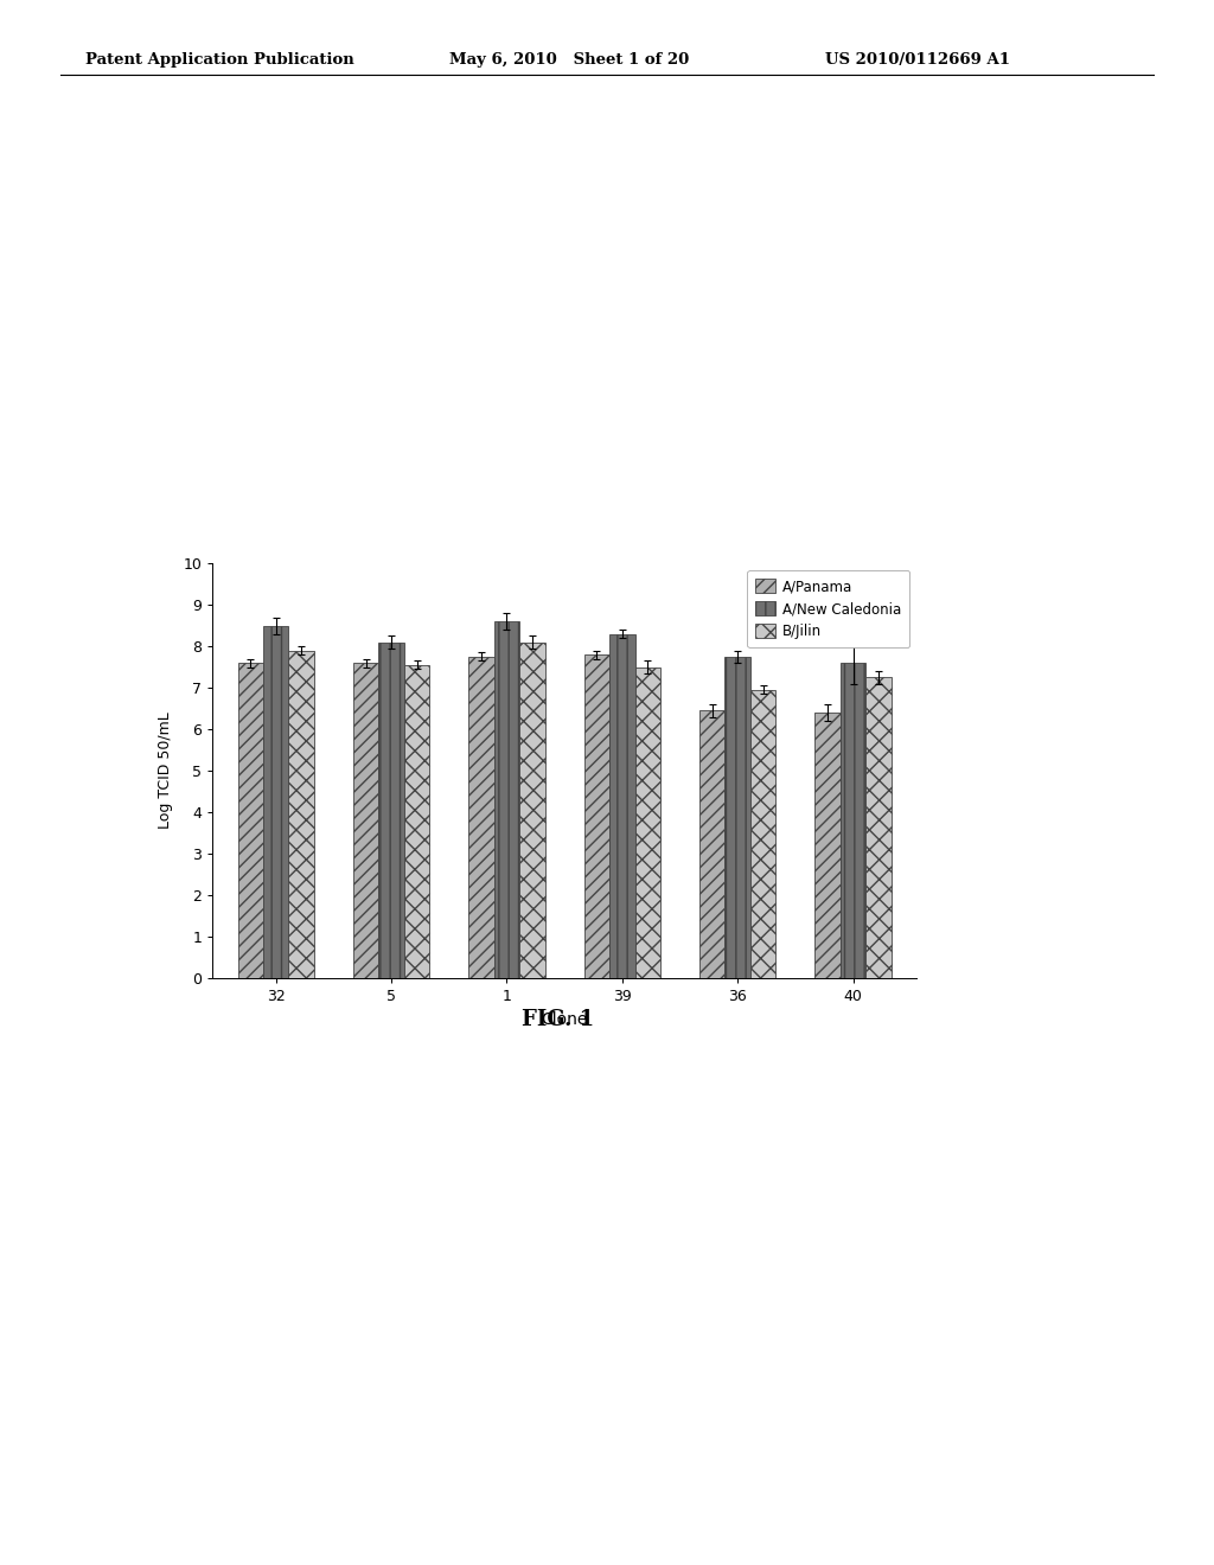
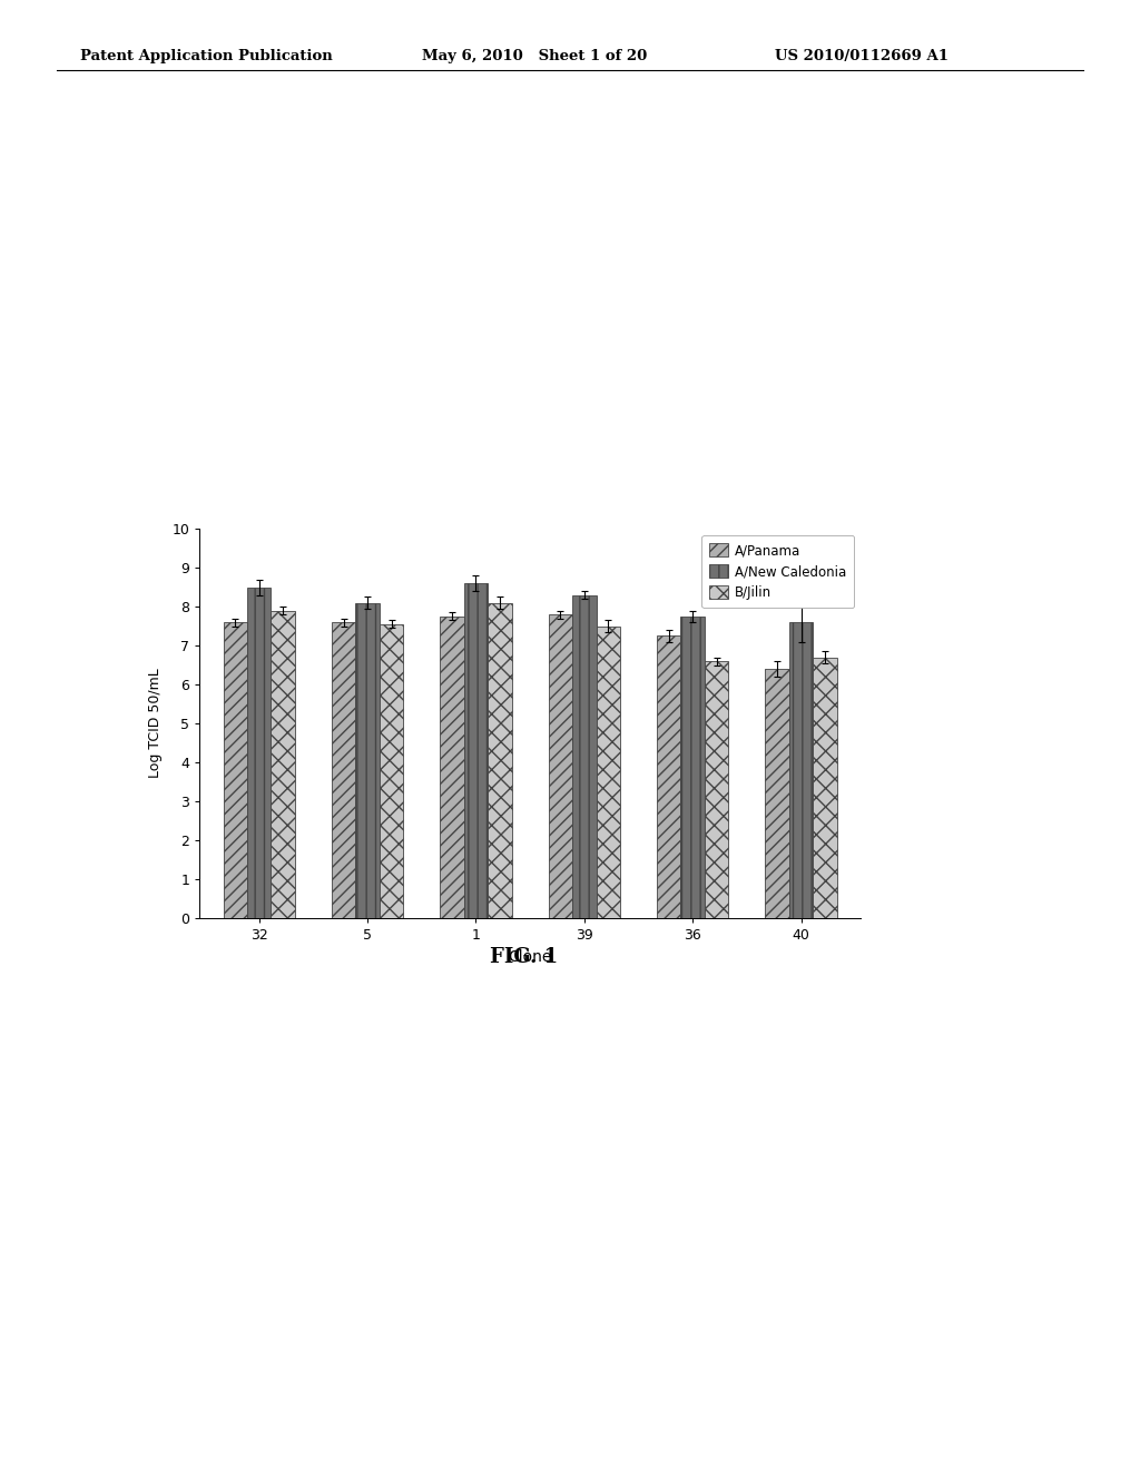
A/Panama/36: 6.45 -> 7.25
B/Jilin/36: 6.95 -> 6.60
B/Jilin/40: 7.25 -> 6.70
